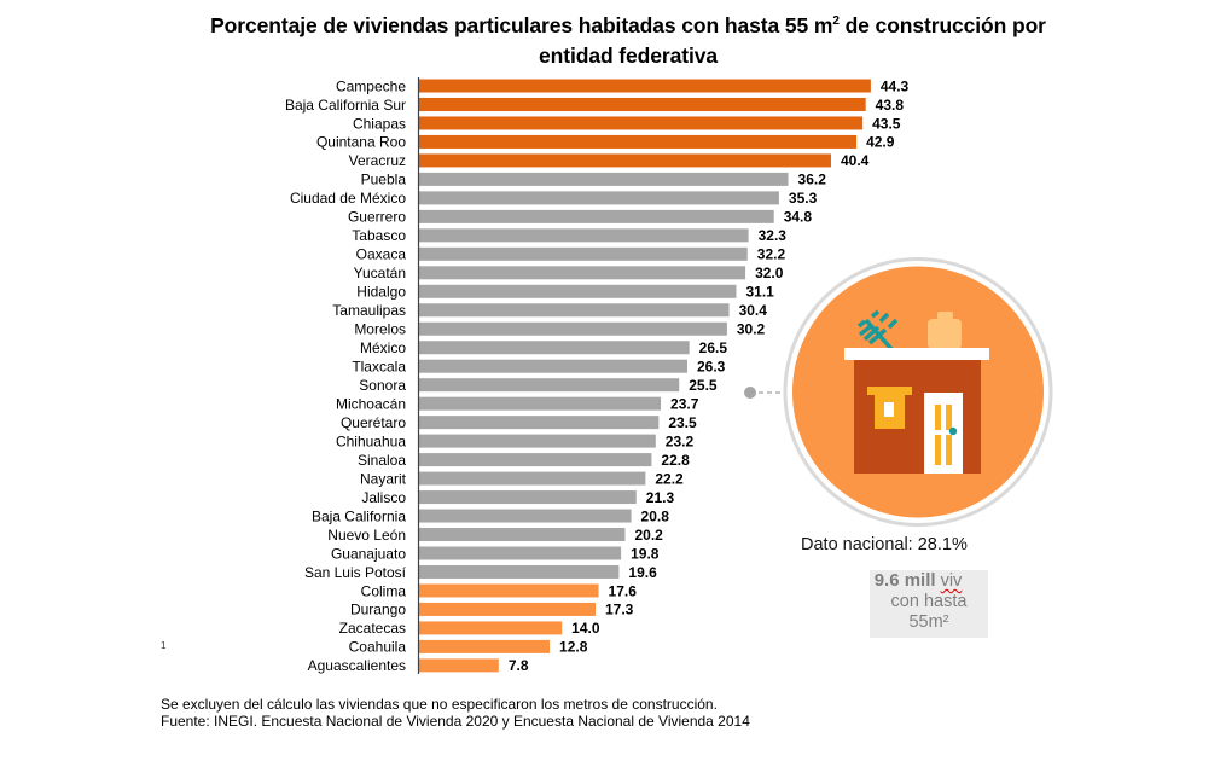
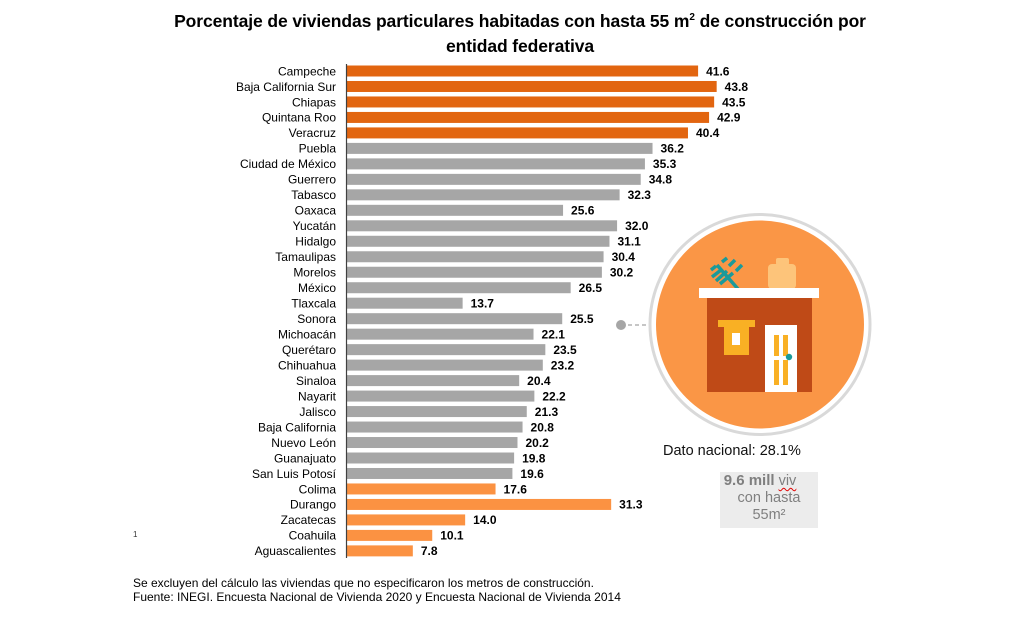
Campeche: 44.3 -> 41.6
Oaxaca: 32.2 -> 25.6
Tlaxcala: 26.3 -> 13.7
Michoacán: 23.7 -> 22.1
Sinaloa: 22.8 -> 20.4
Durango: 17.3 -> 31.3
Coahuila: 12.8 -> 10.1
